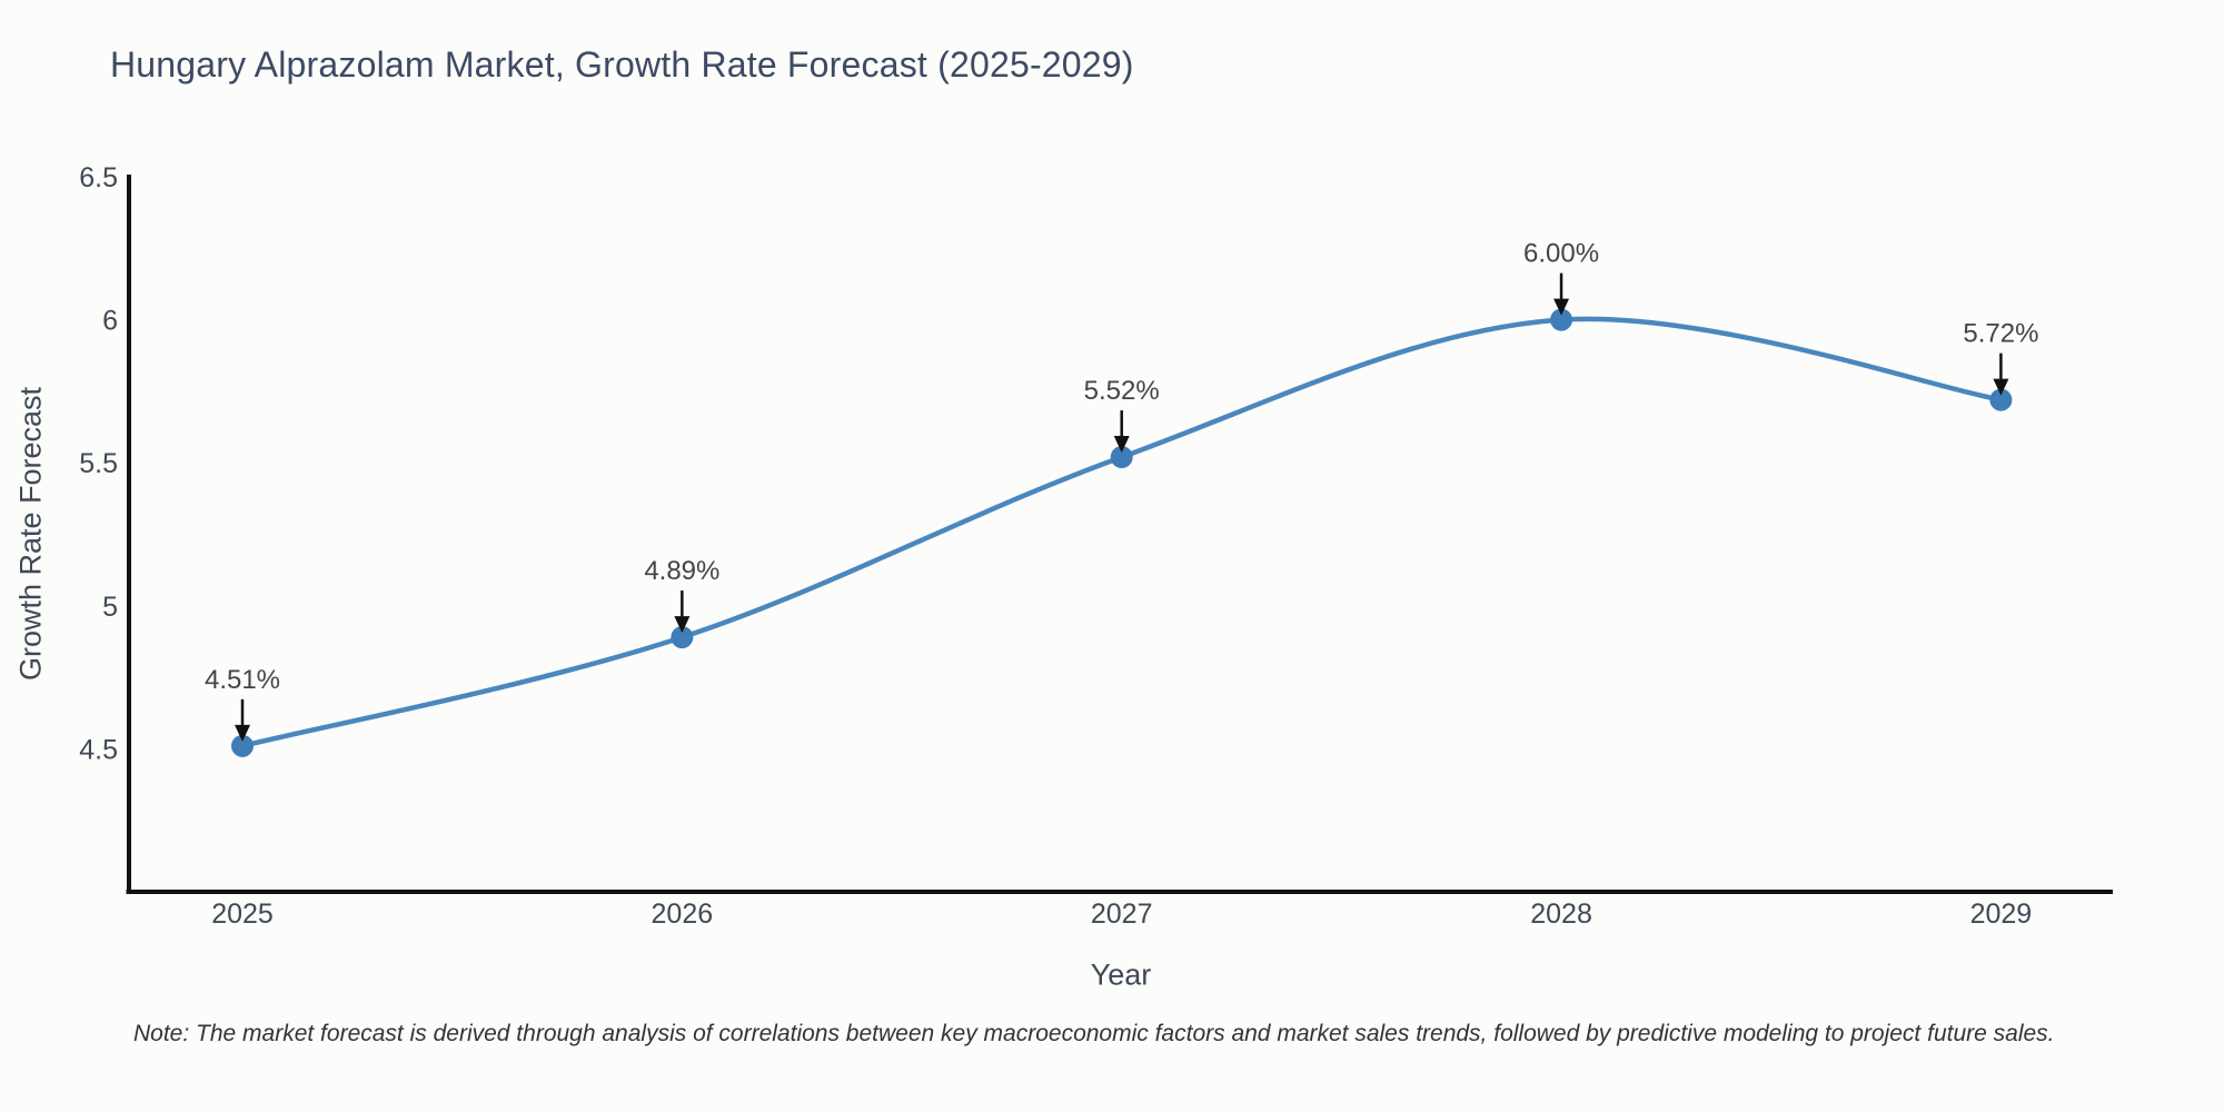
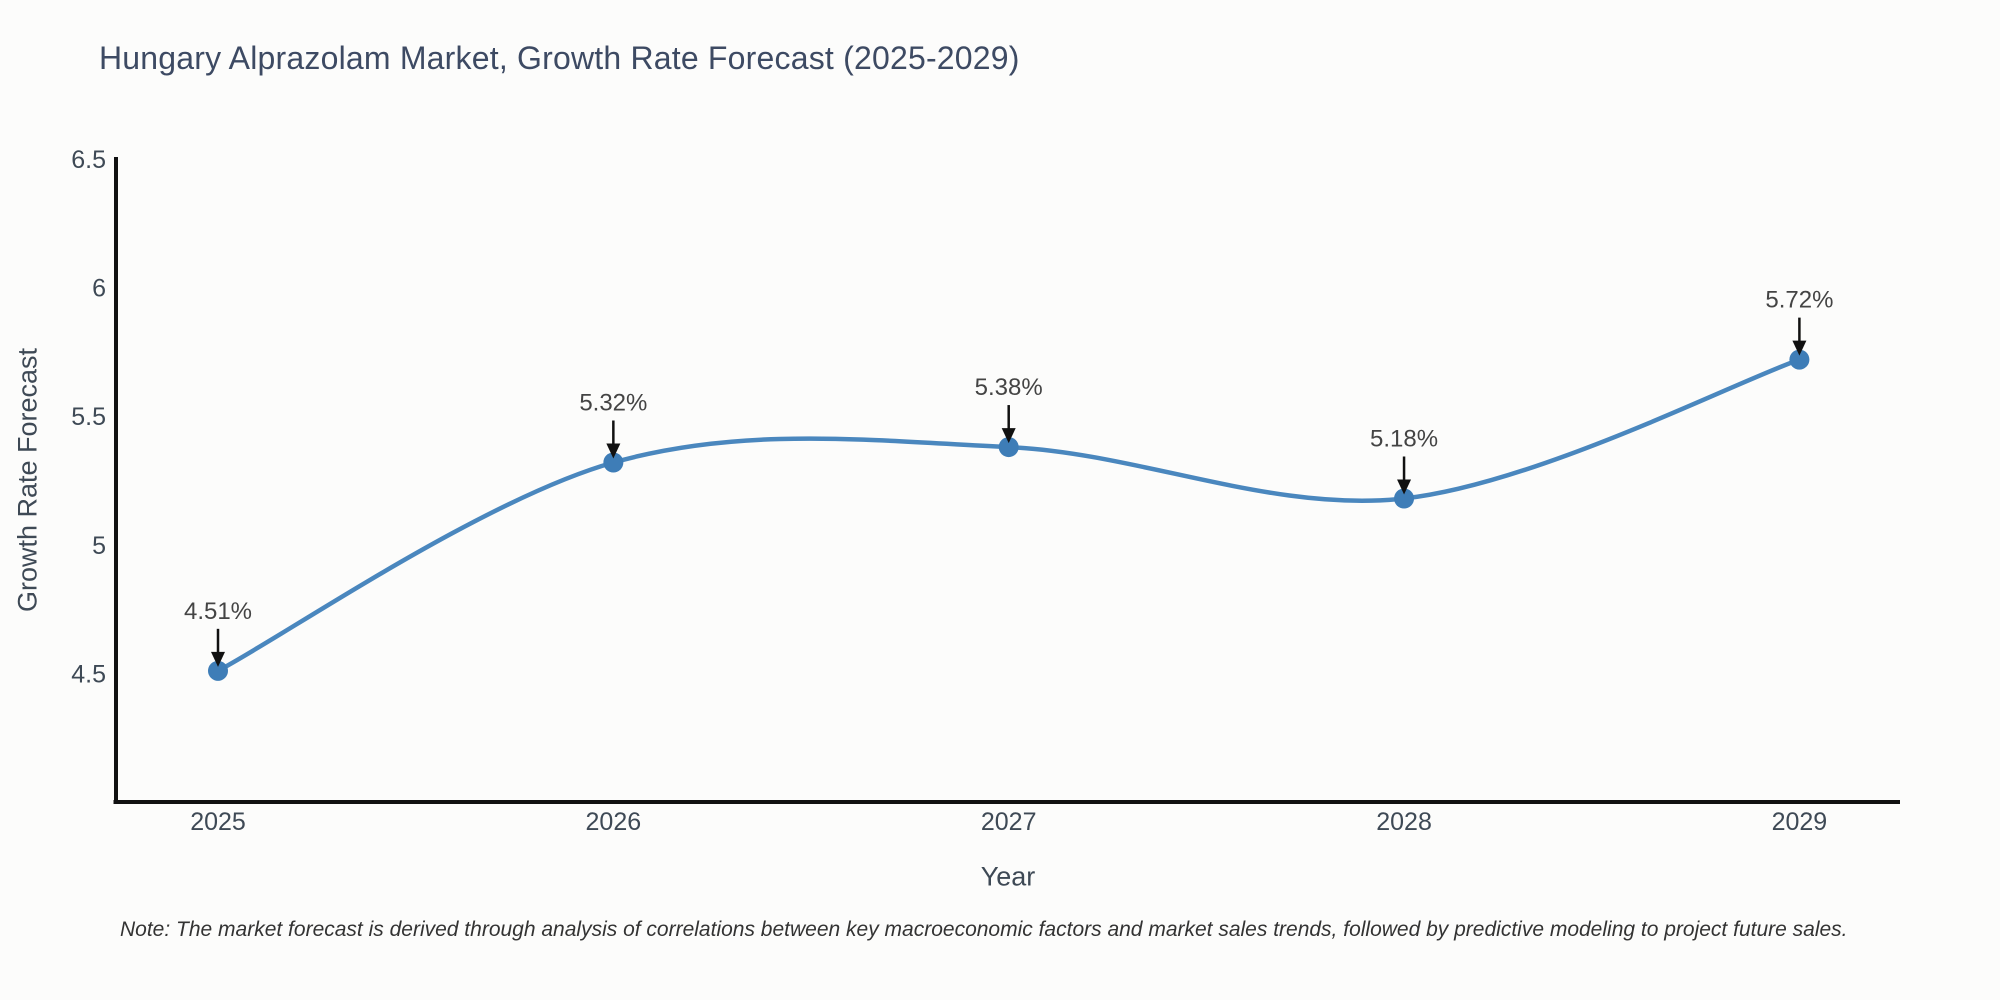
2026: 4.89% -> 5.32%
2027: 5.52% -> 5.38%
2028: 6.00% -> 5.18%
